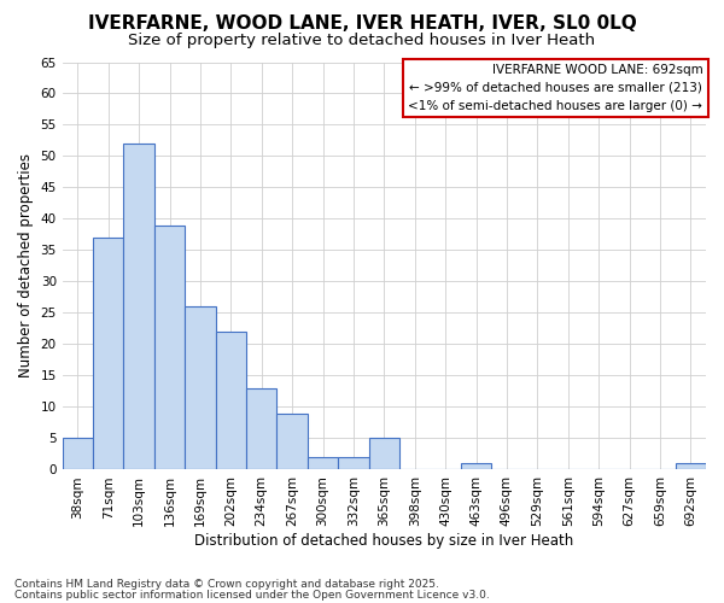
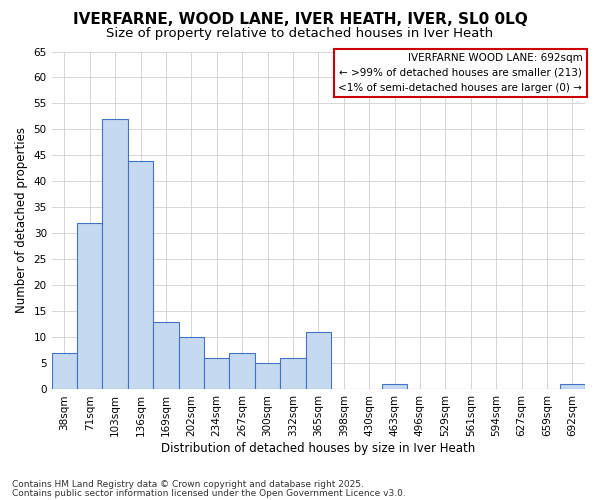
38sqm: 5 -> 7
71sqm: 37 -> 32
136sqm: 39 -> 44
169sqm: 26 -> 13
202sqm: 22 -> 10
234sqm: 13 -> 6
267sqm: 9 -> 7
300sqm: 2 -> 5
332sqm: 2 -> 6
365sqm: 5 -> 11
